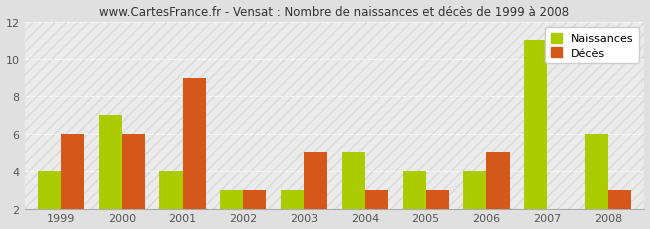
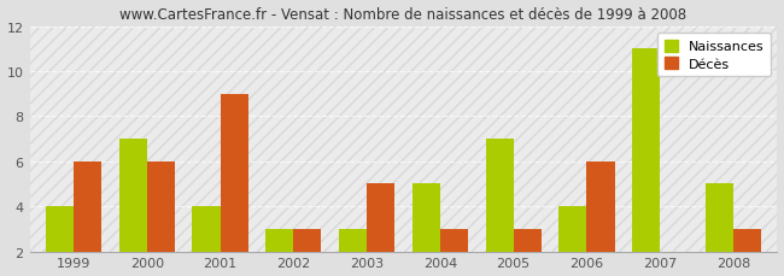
Naissances/2005: 4 -> 7
Décès/2006: 5 -> 6
Naissances/2008: 6 -> 5
